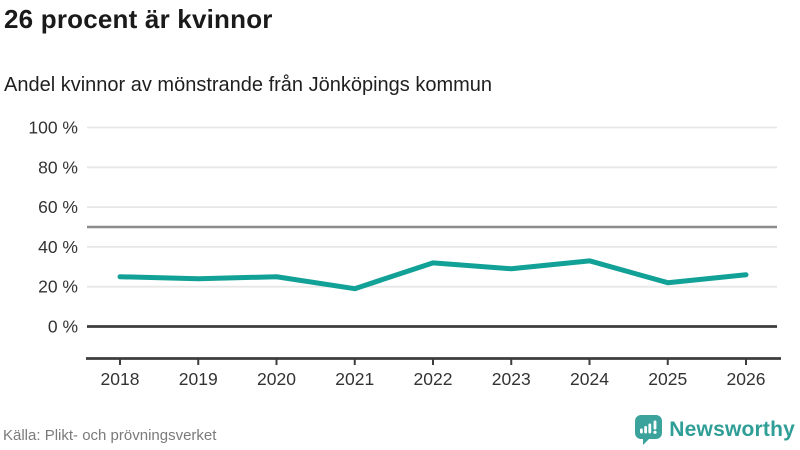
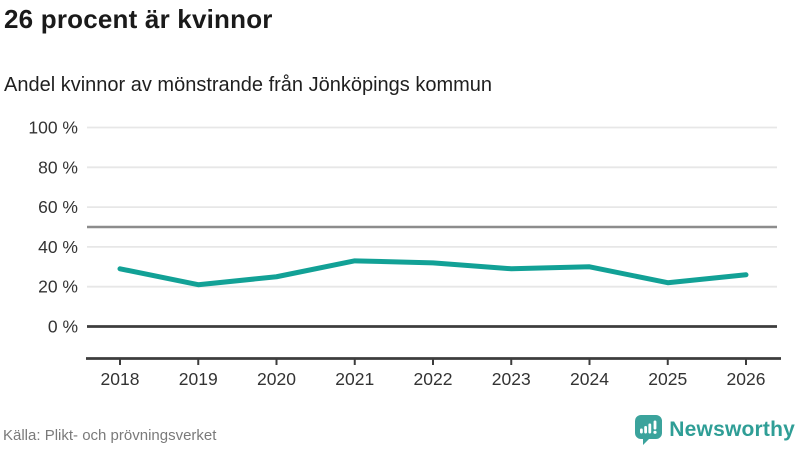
2018: 25% -> 29%
2019: 24% -> 21%
2021: 19% -> 33%
2024: 33% -> 30%
